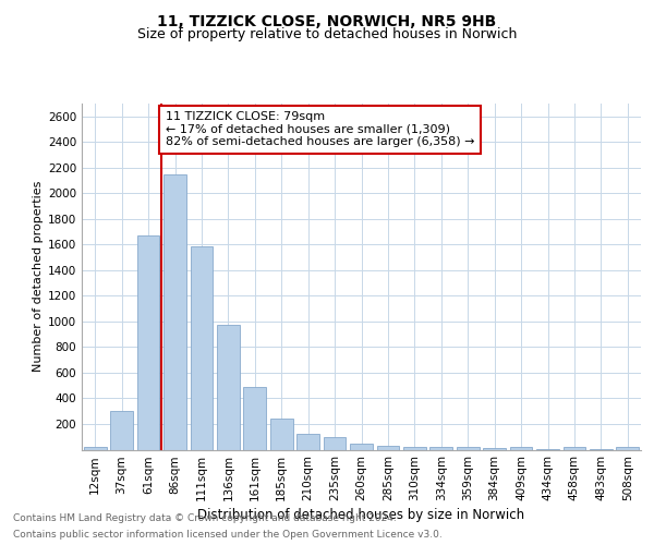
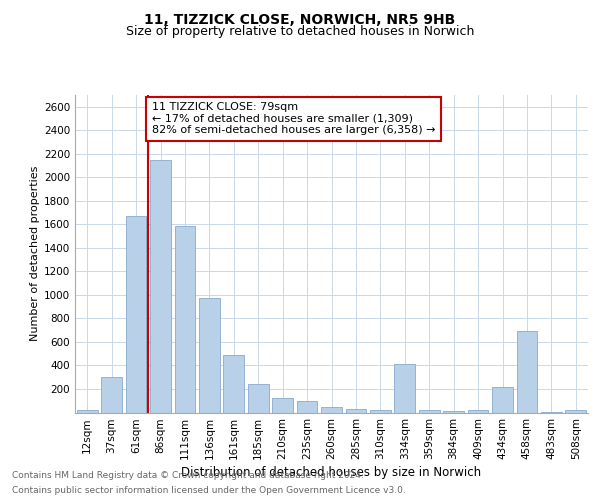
334sqm: 20 -> 410
434sqm: 0 -> 220
458sqm: 20 -> 690
